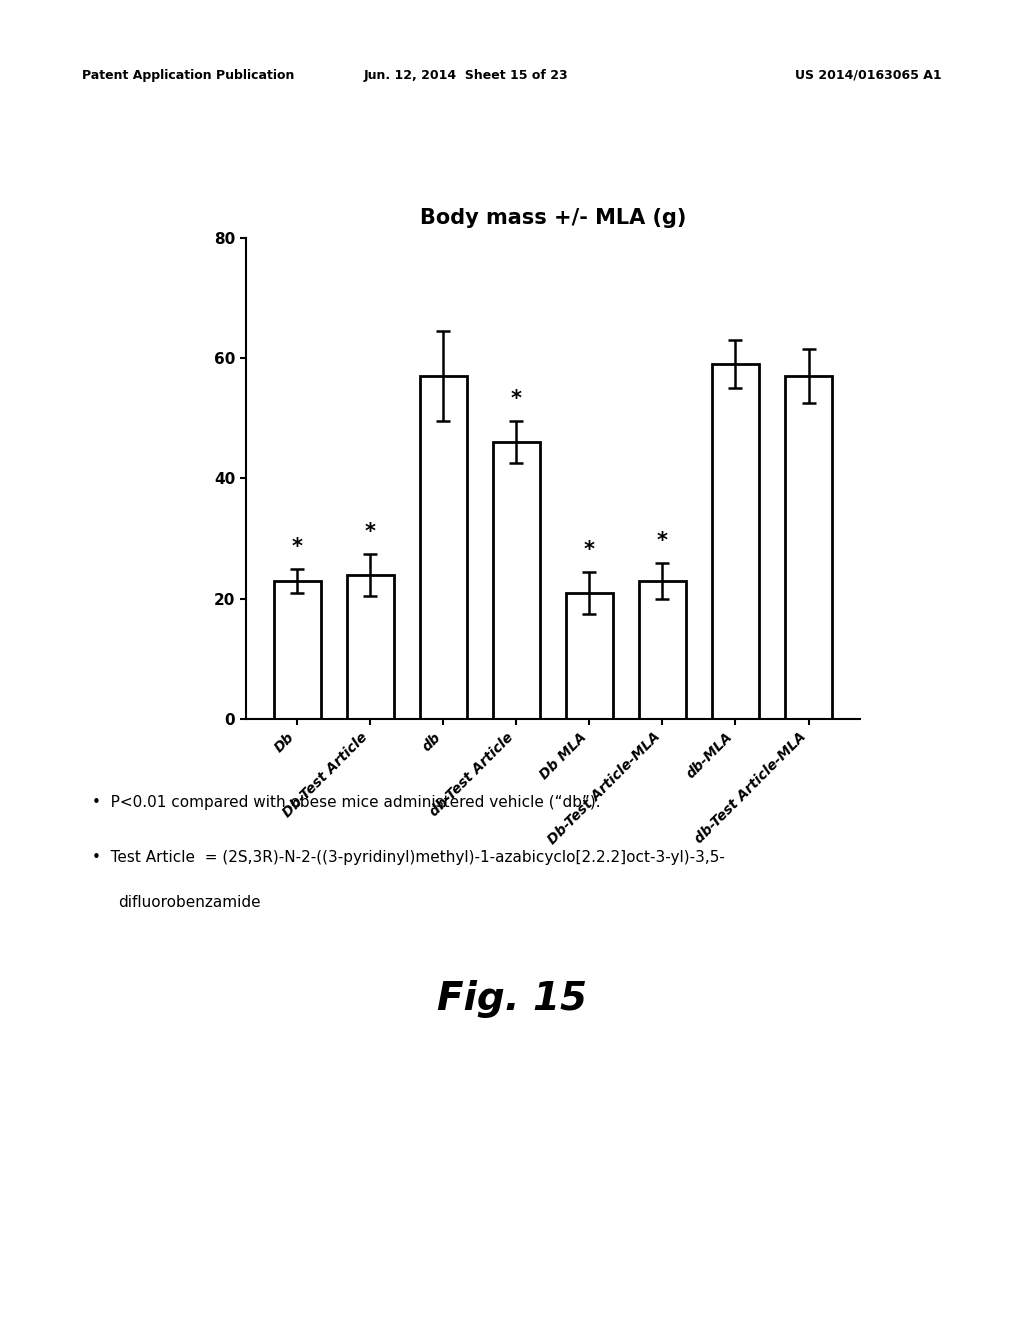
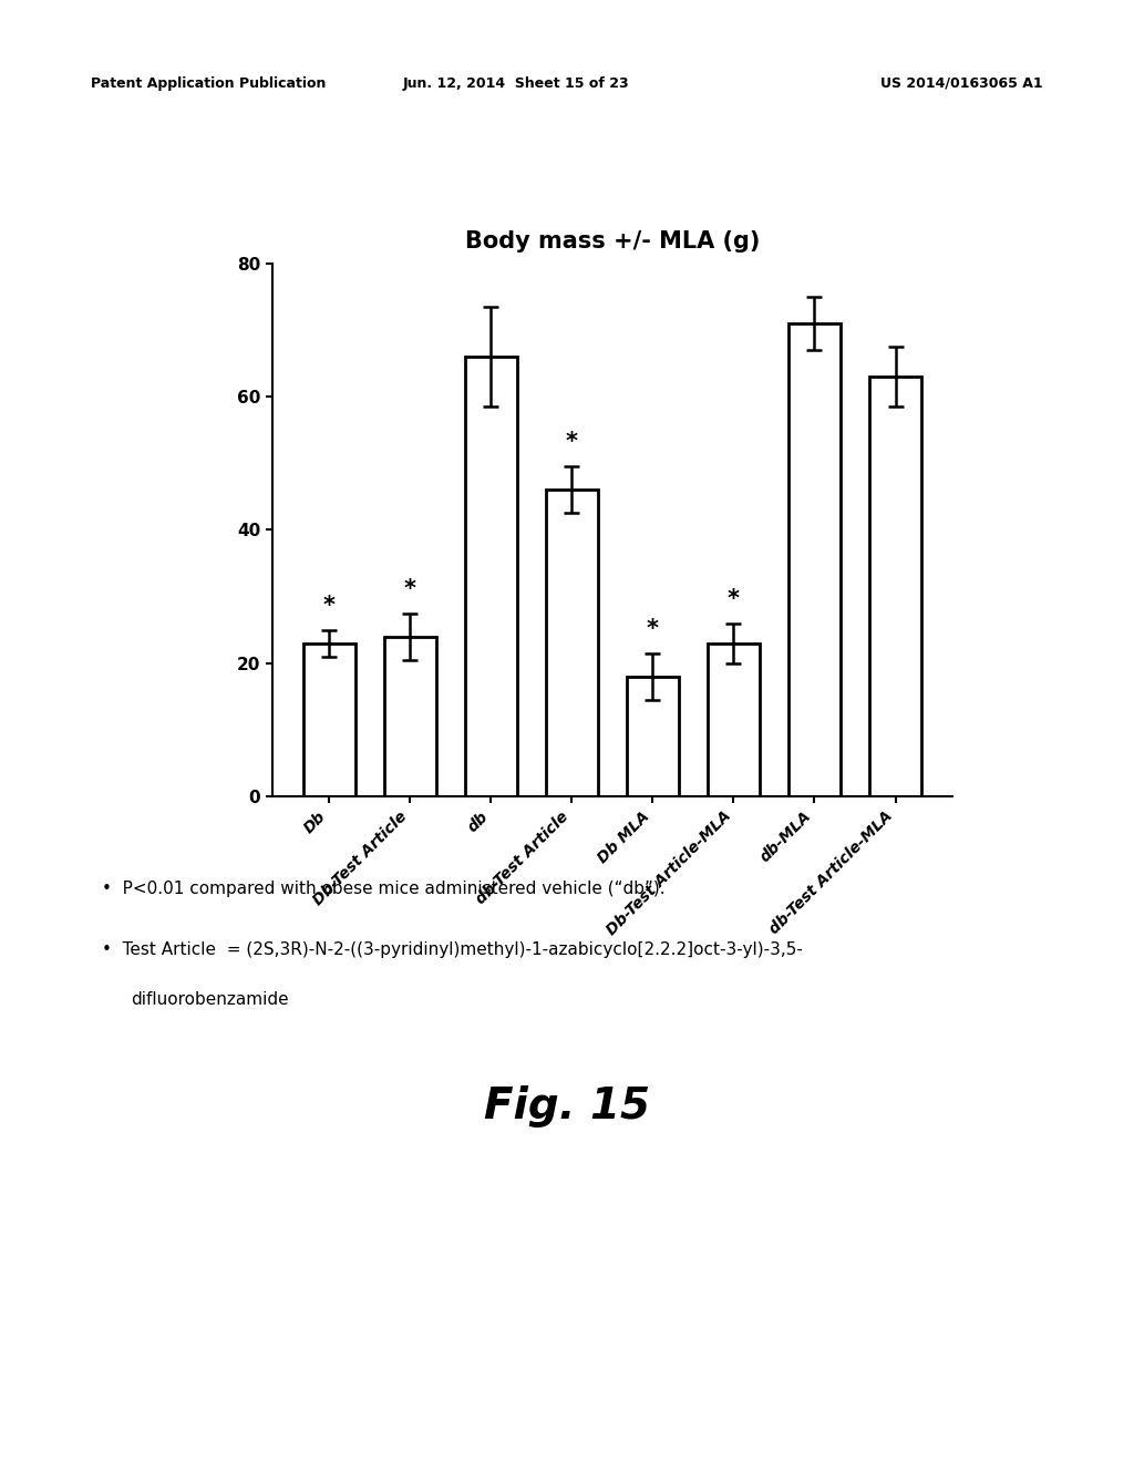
db: 57 -> 66
Db MLA: 21 -> 18
db-MLA: 59 -> 71
db-Test Article-MLA: 57 -> 63
